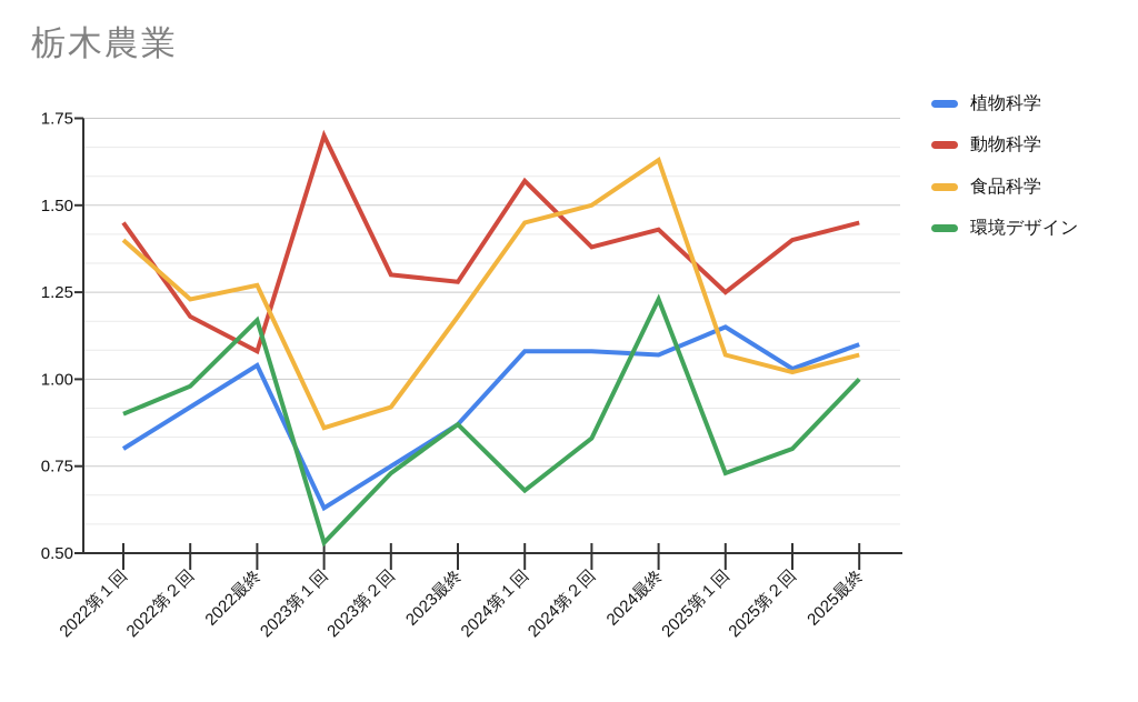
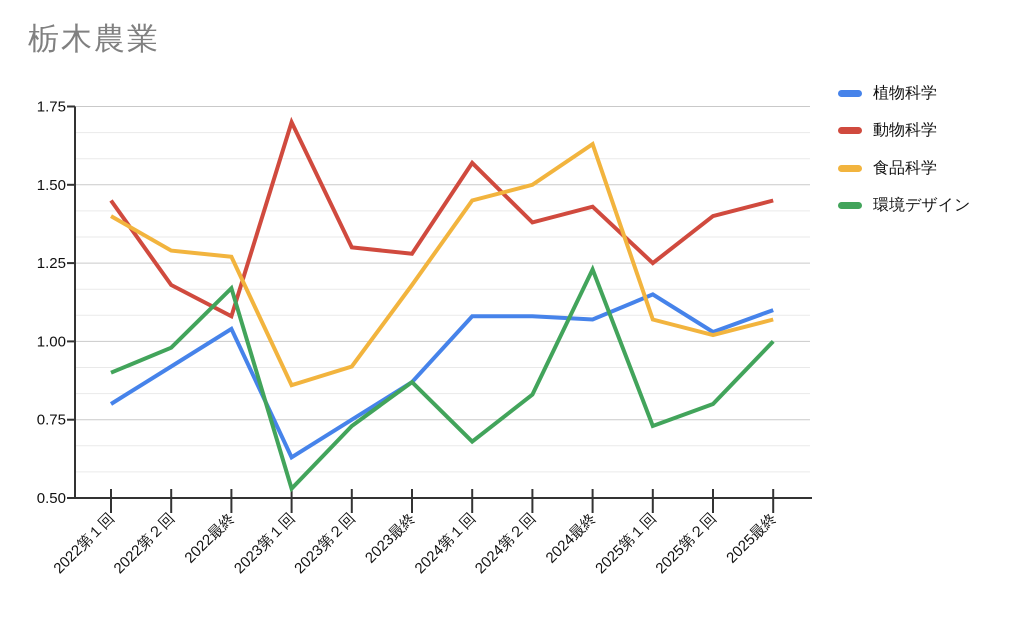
食品科学/2022第２回: 1.23 -> 1.29
